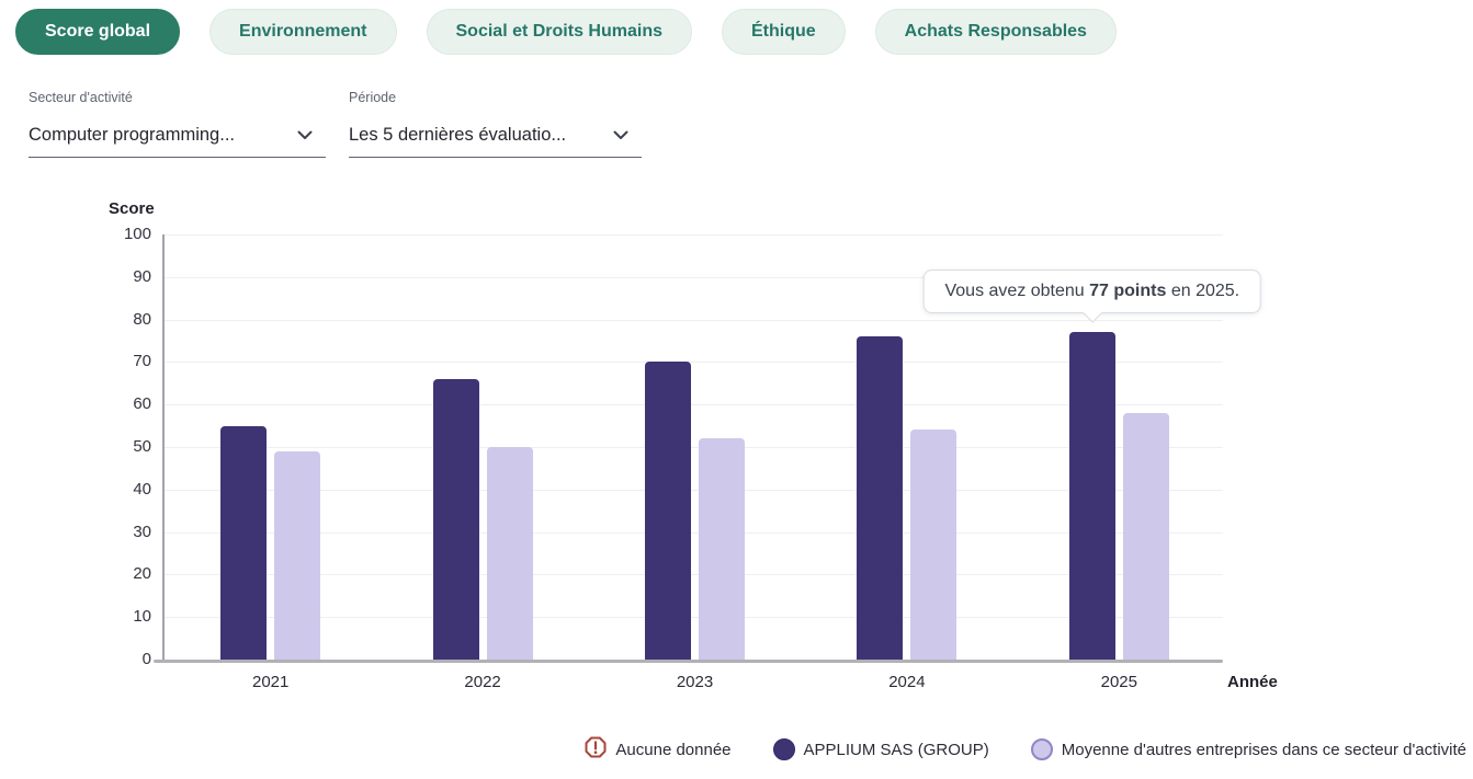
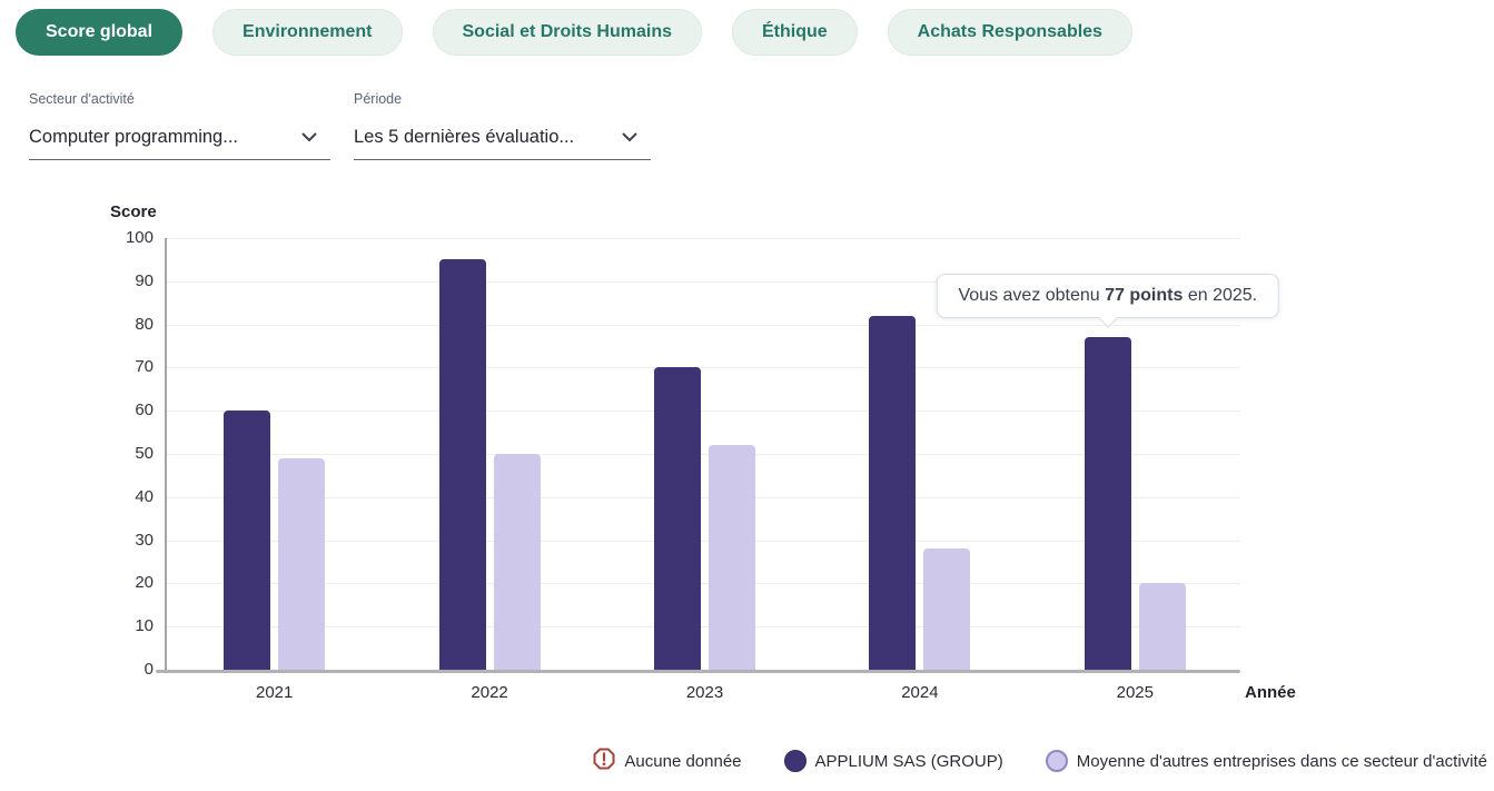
APPLIUM SAS (GROUP)/2021: 55 -> 60
APPLIUM SAS (GROUP)/2022: 66 -> 95
APPLIUM SAS (GROUP)/2024: 76 -> 82
Moyenne d'autres entreprises dans ce secteur d'activité/2024: 54 -> 28
Moyenne d'autres entreprises dans ce secteur d'activité/2025: 58 -> 20
